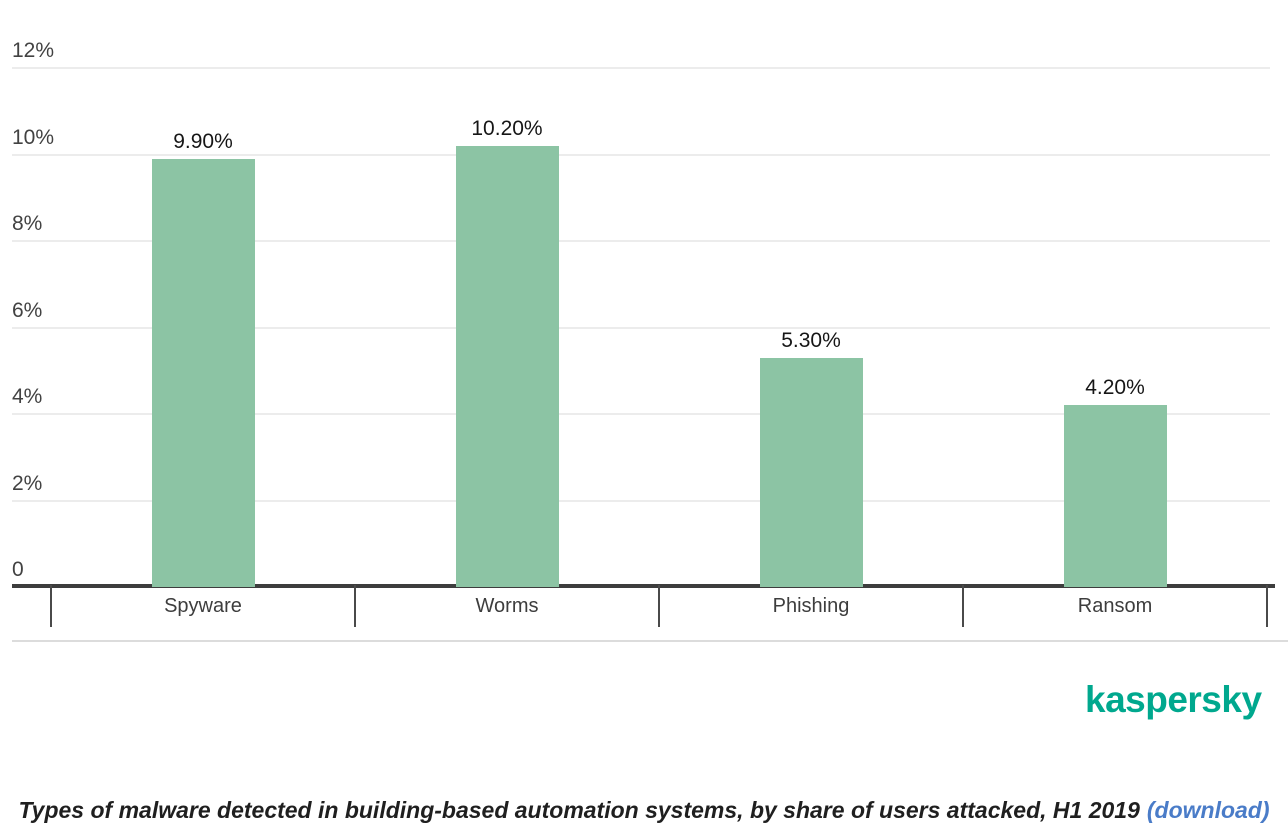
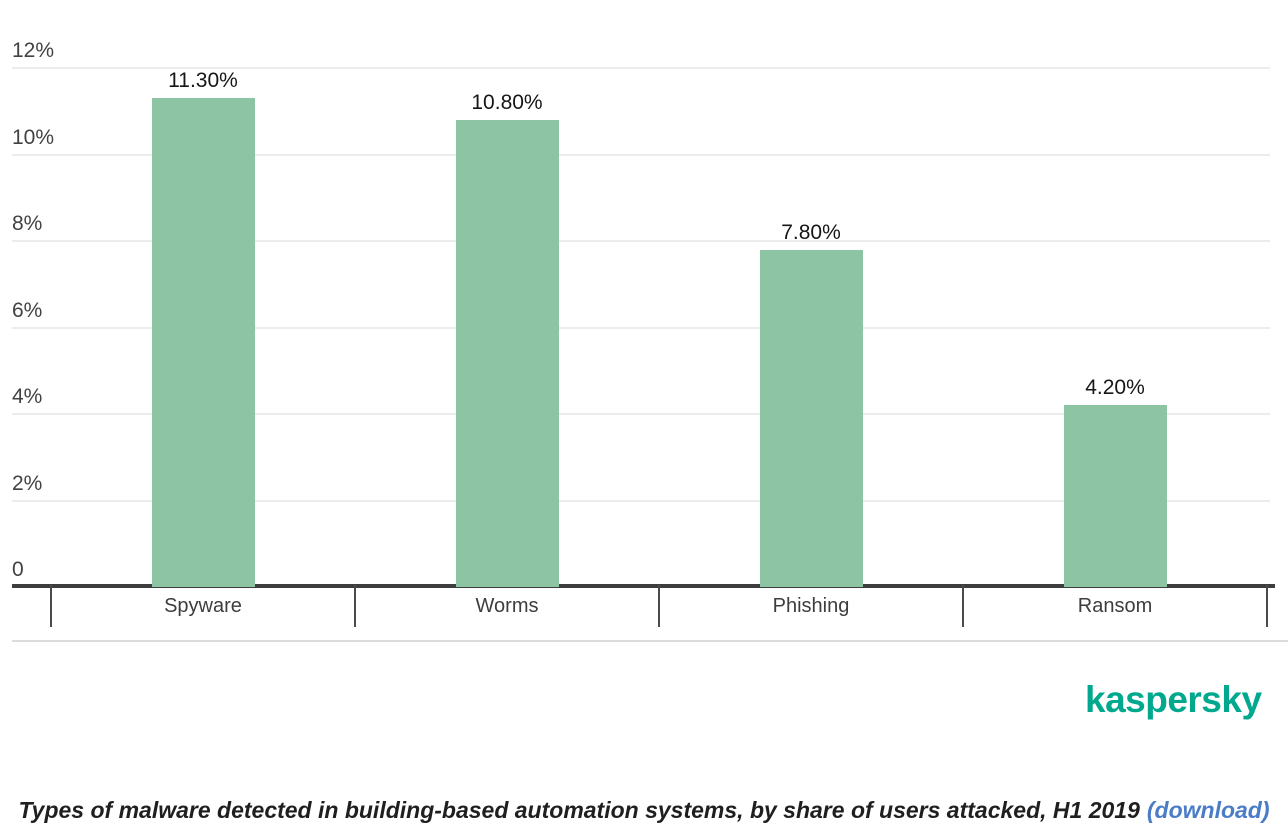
Spyware: 9.90% -> 11.30%
Worms: 10.20% -> 10.80%
Phishing: 5.30% -> 7.80%
